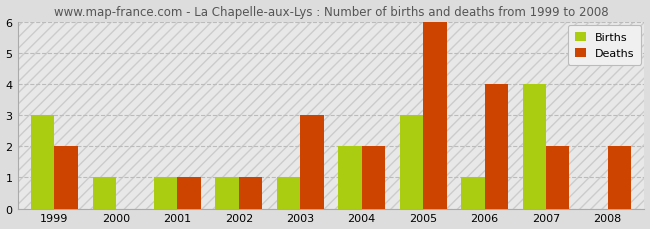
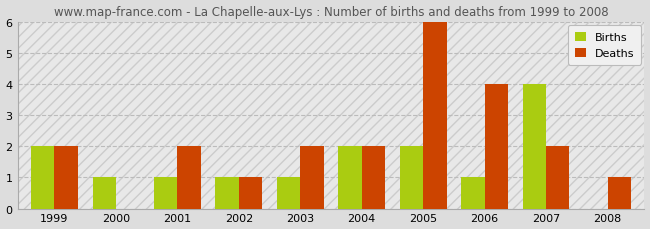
Births/1999: 3 -> 2
Deaths/2001: 1 -> 2
Deaths/2003: 3 -> 2
Births/2005: 3 -> 2
Deaths/2008: 2 -> 1
